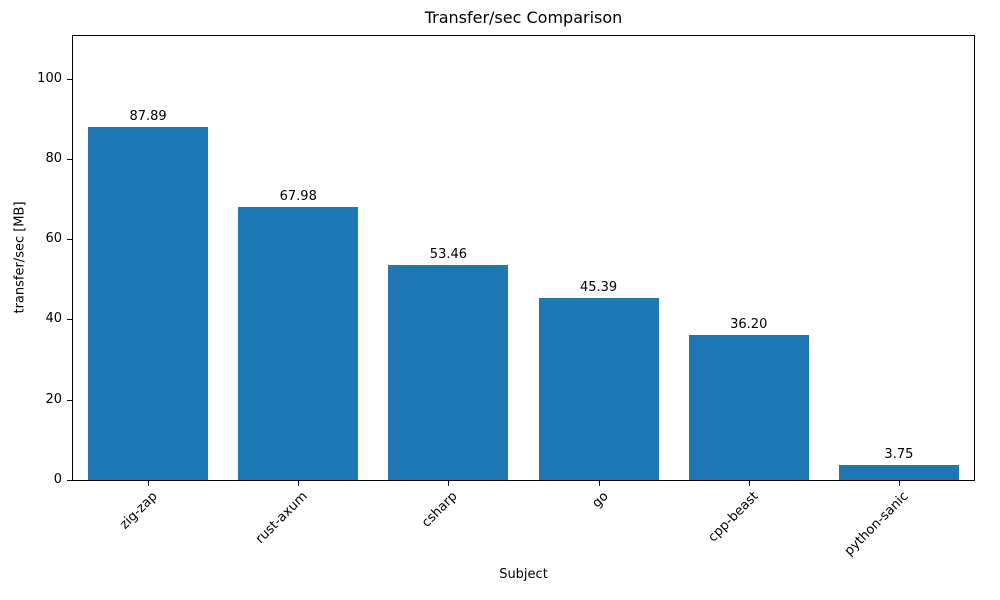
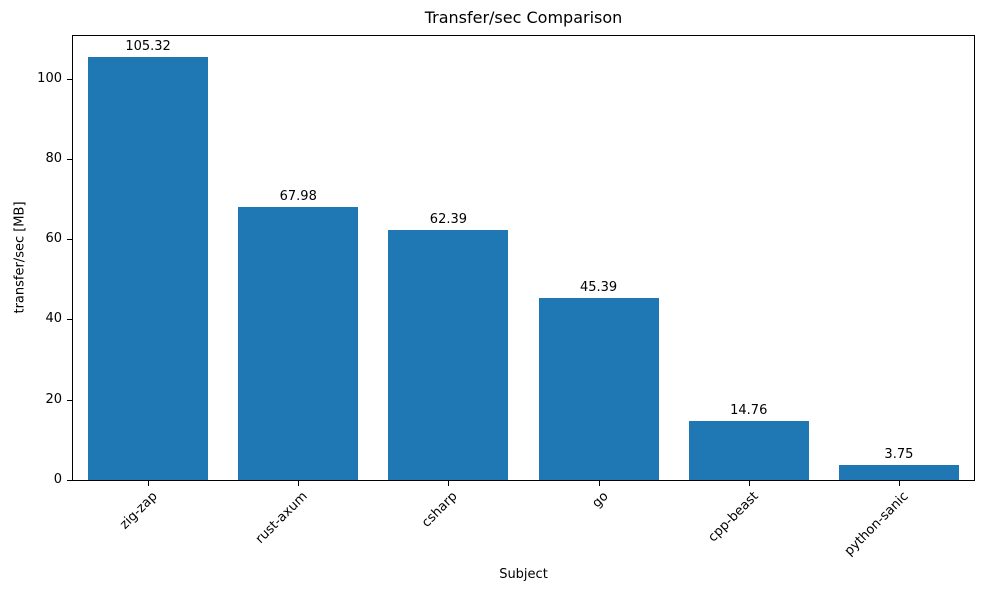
zig-zap: 87.89 -> 105.32
csharp: 53.46 -> 62.39
cpp-beast: 36.20 -> 14.76
